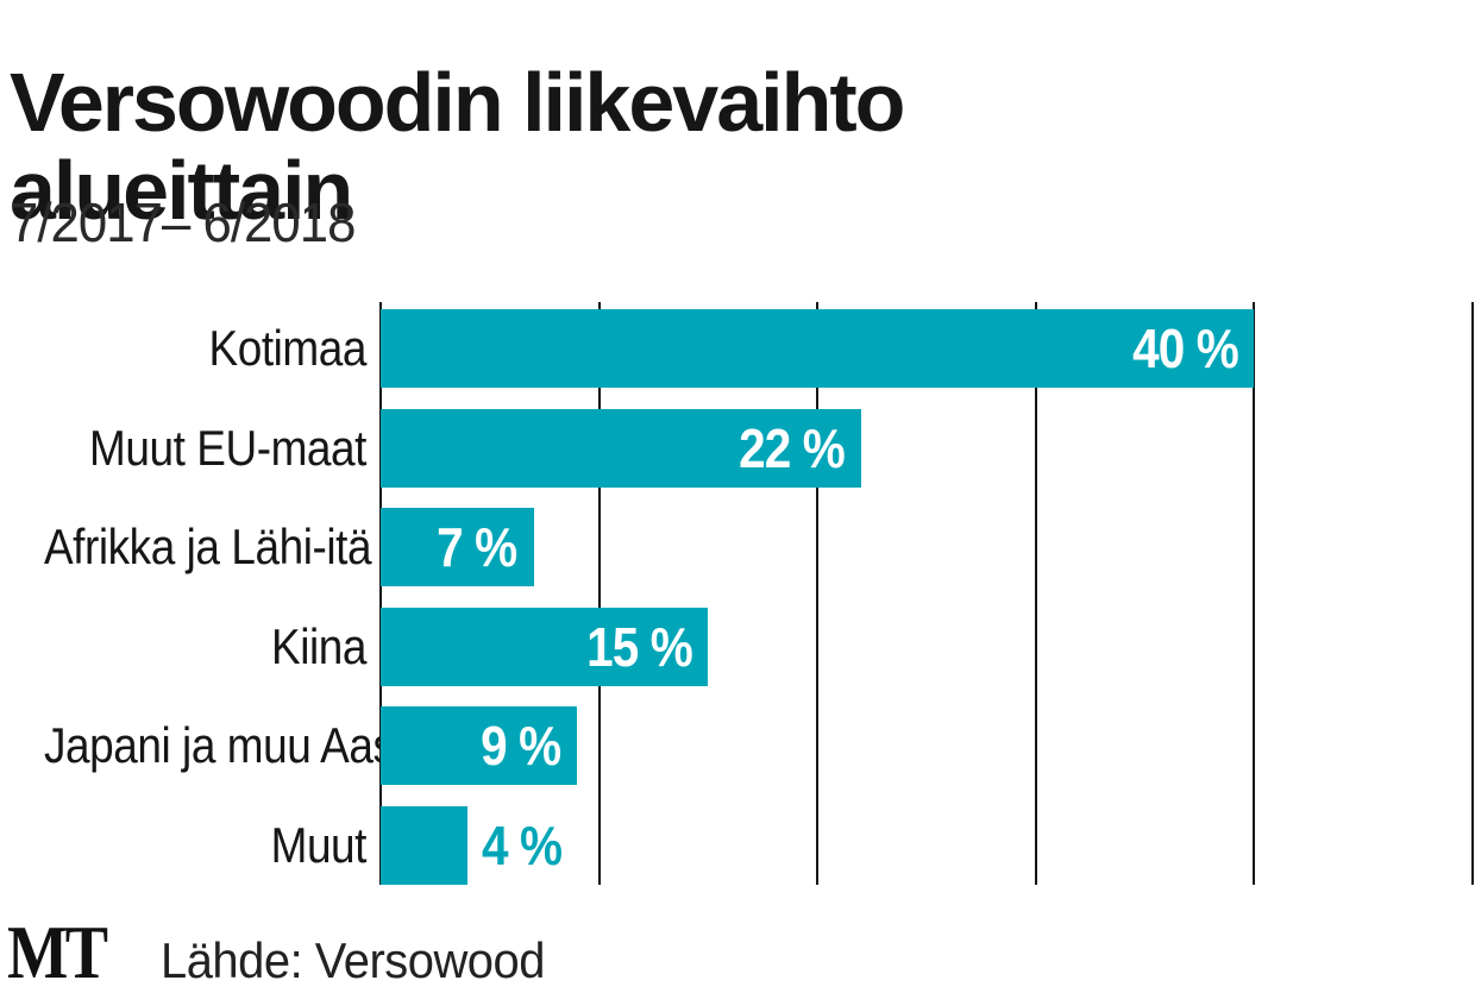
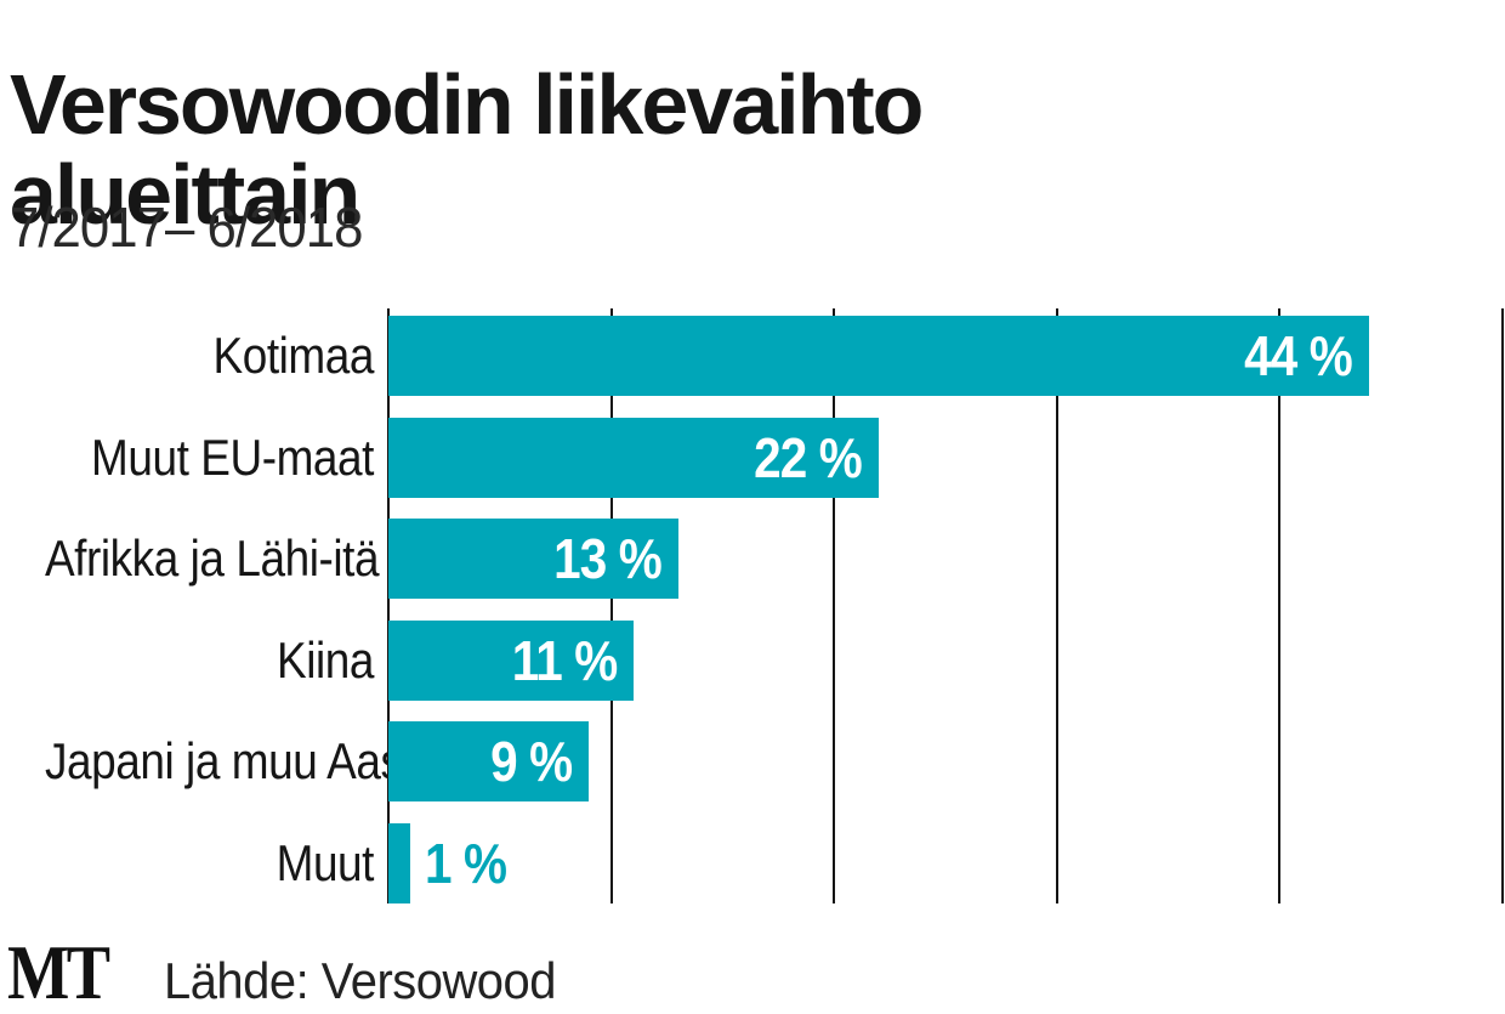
Kotimaa: 40 -> 44
Afrikka ja Lähi-itä: 7 -> 13
Kiina: 15 -> 11
Muut: 4 -> 1
